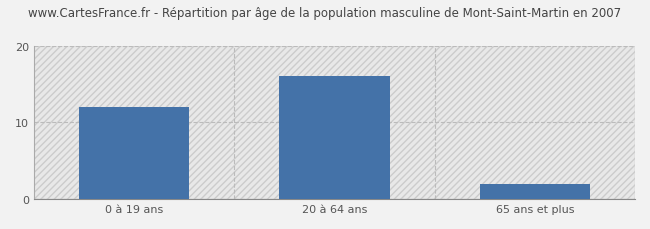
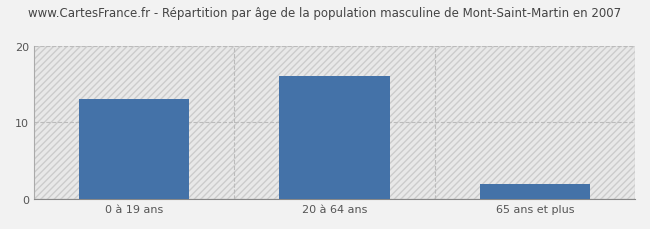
0 à 19 ans: 12 -> 13
